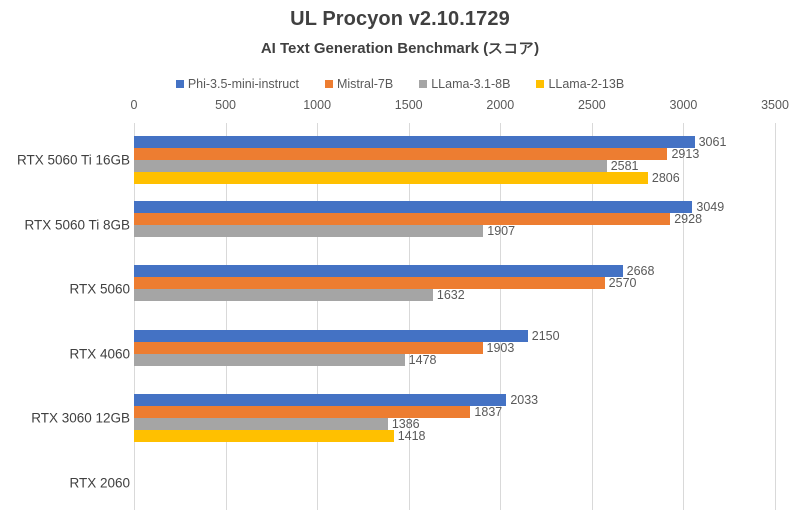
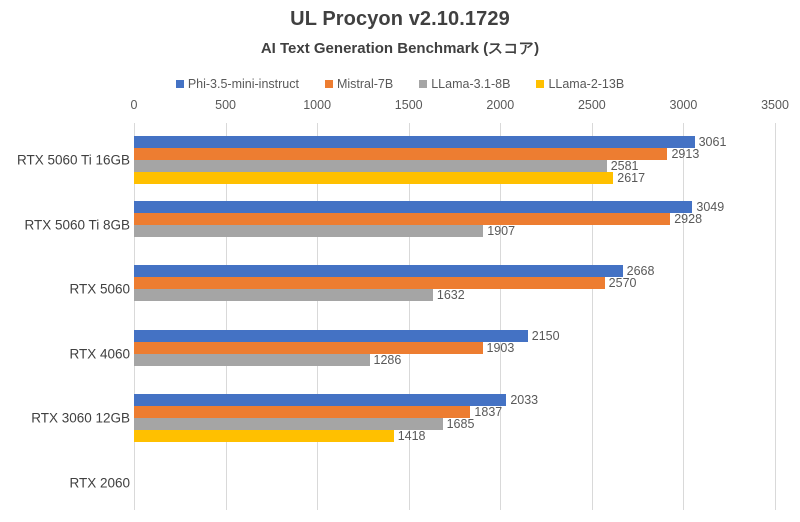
LLama-2-13B/RTX 5060 Ti 16GB: 2806 -> 2617
LLama-3.1-8B/RTX 4060: 1478 -> 1286
LLama-3.1-8B/RTX 3060 12GB: 1386 -> 1685
